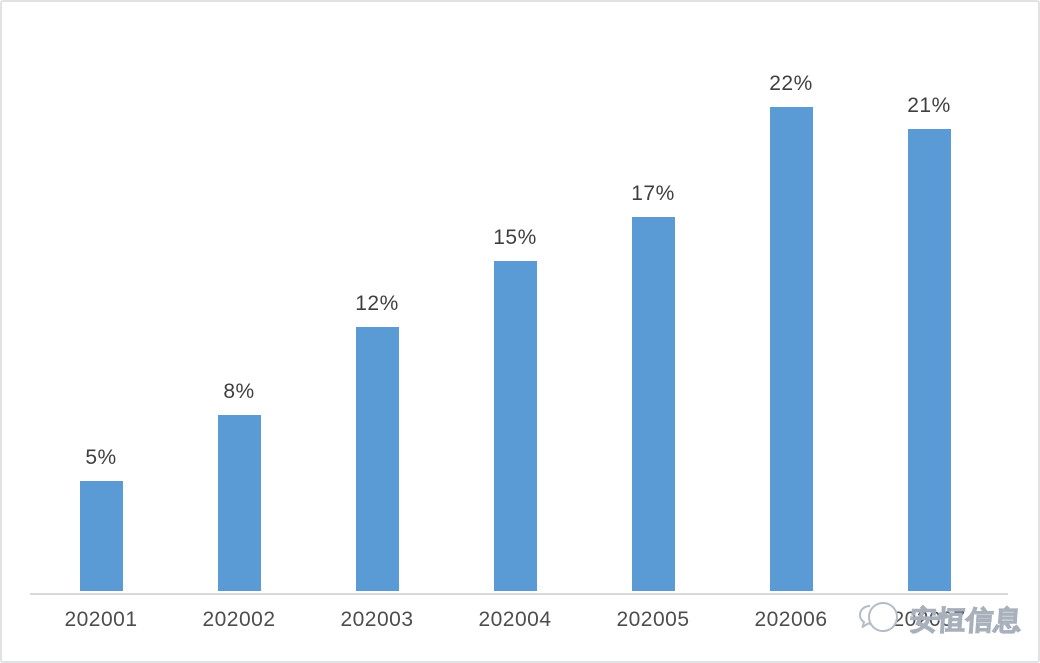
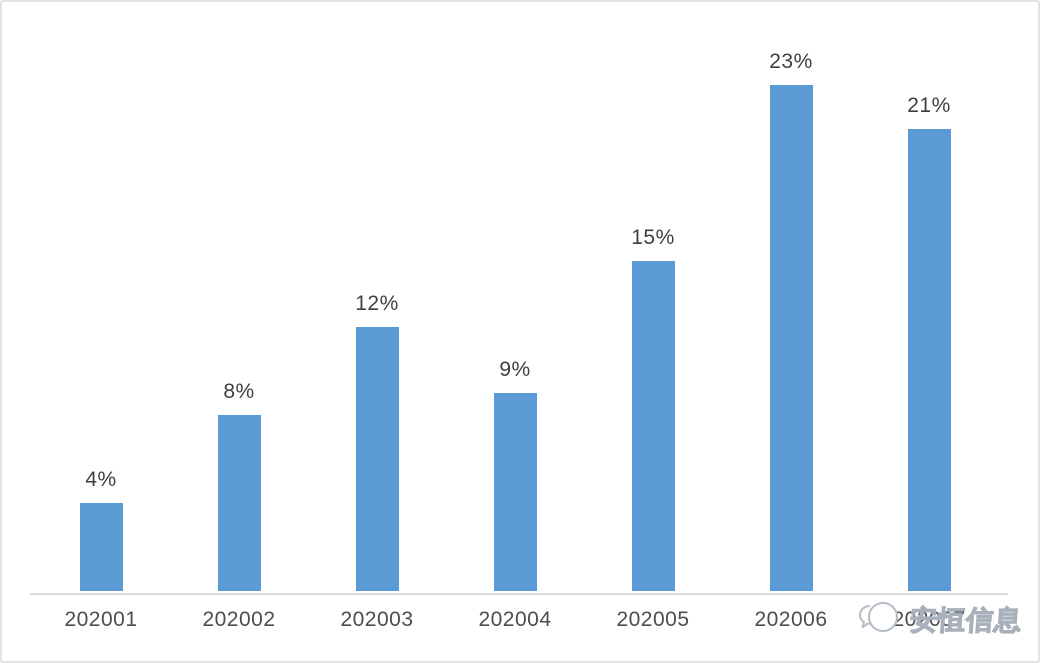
202001: 5% -> 4%
202004: 15% -> 9%
202005: 17% -> 15%
202006: 22% -> 23%
